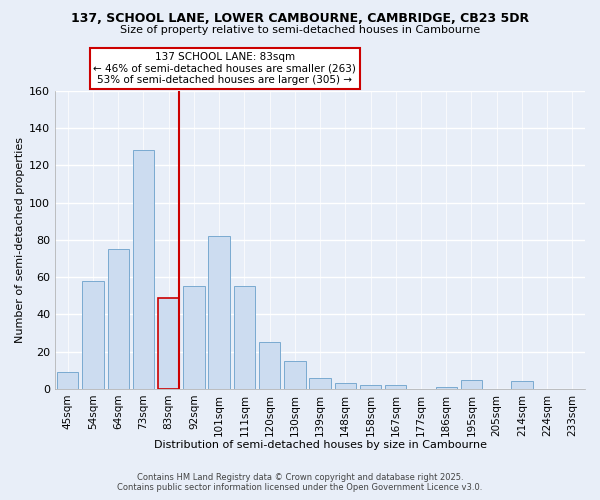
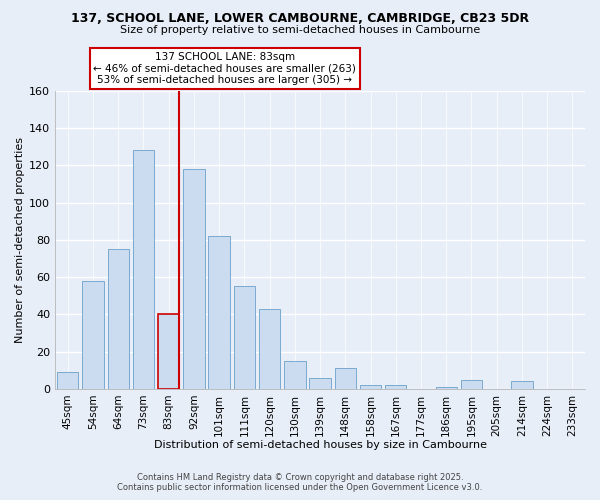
83sqm: 49 -> 40
92sqm: 55 -> 118
120sqm: 25 -> 43
148sqm: 3 -> 11
